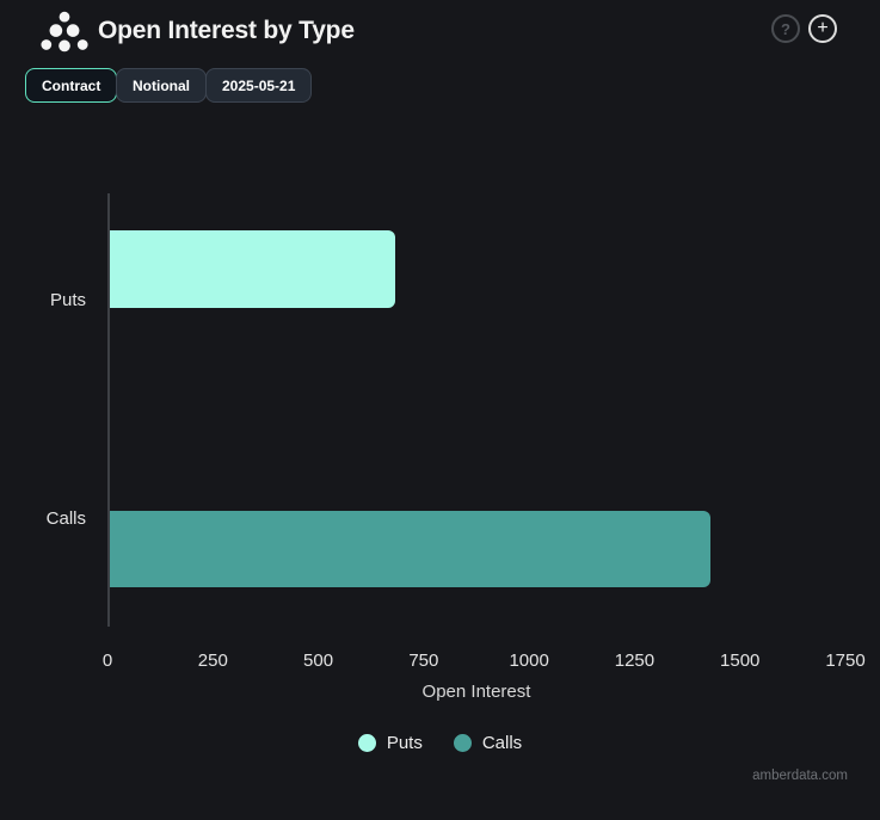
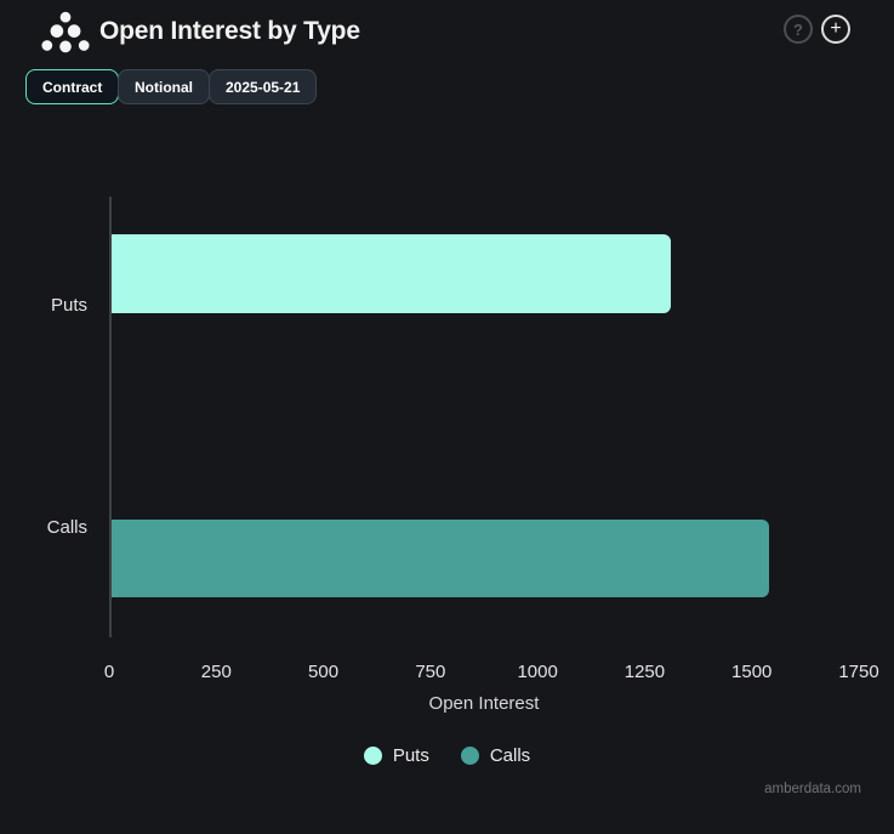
Puts: 680 -> 1310
Calls: 1430 -> 1540
